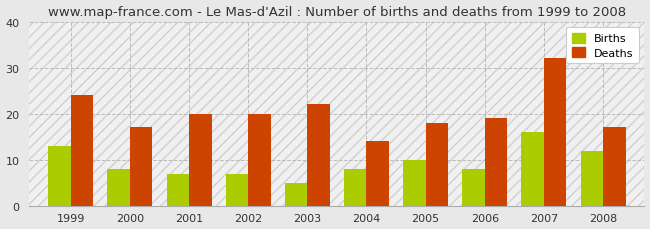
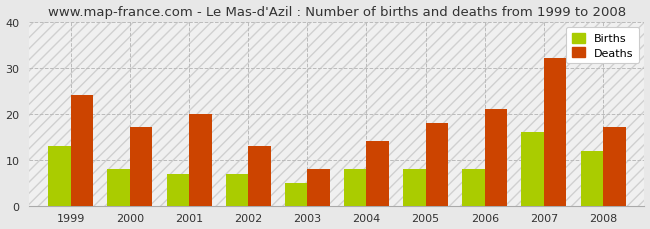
Deaths/2002: 20 -> 13
Deaths/2003: 22 -> 8
Births/2005: 10 -> 8
Deaths/2006: 19 -> 21
